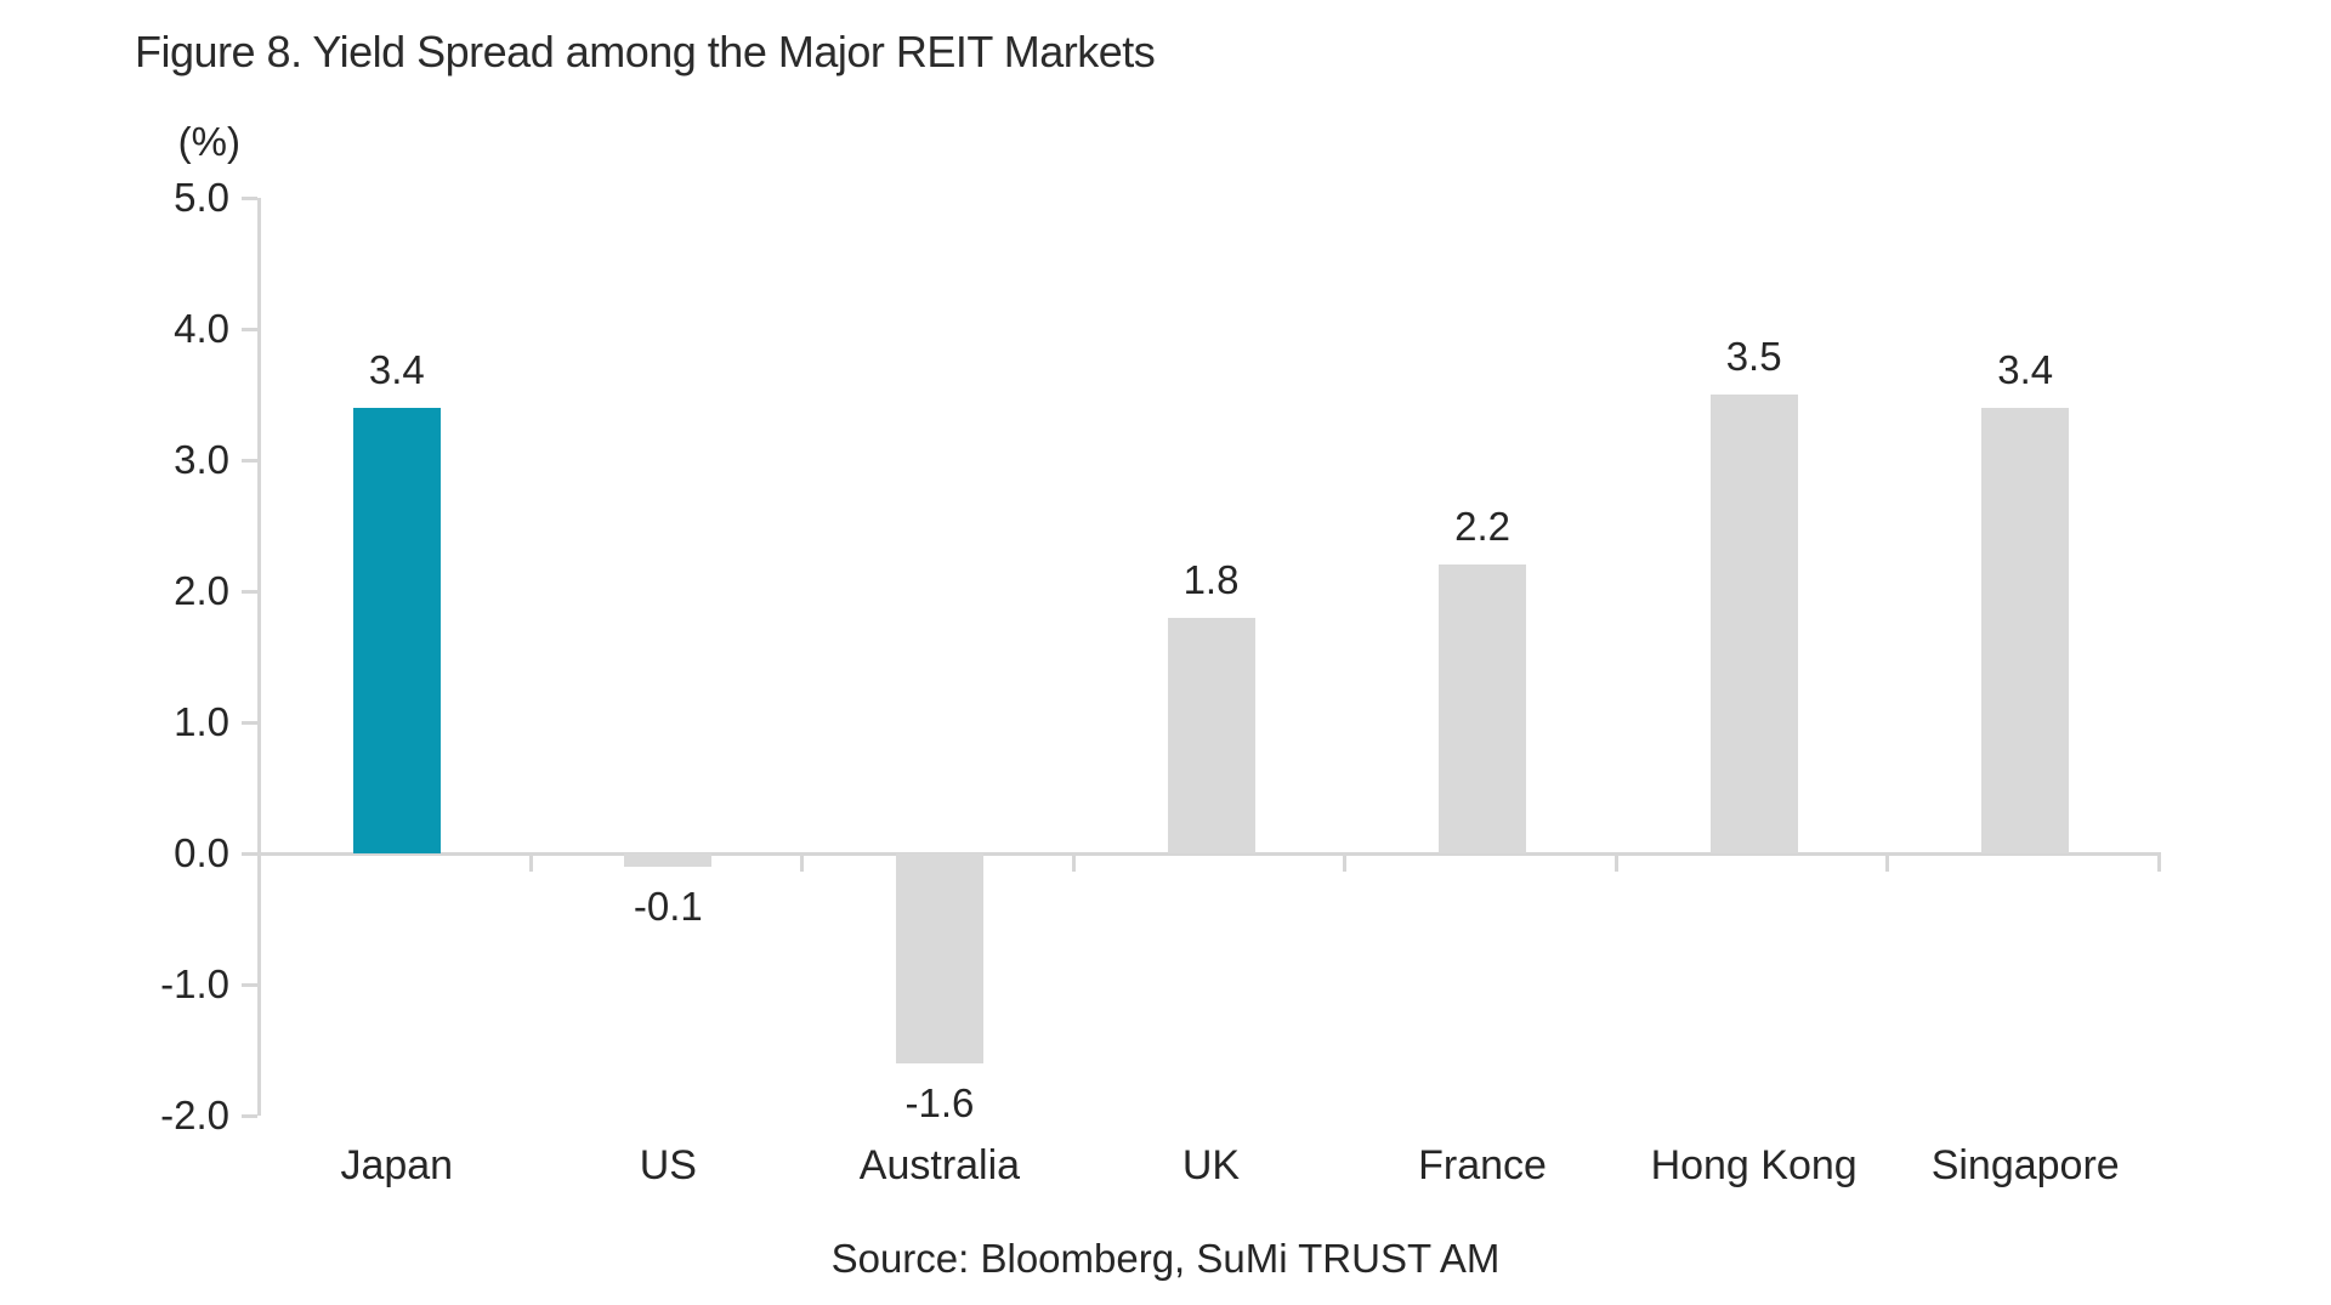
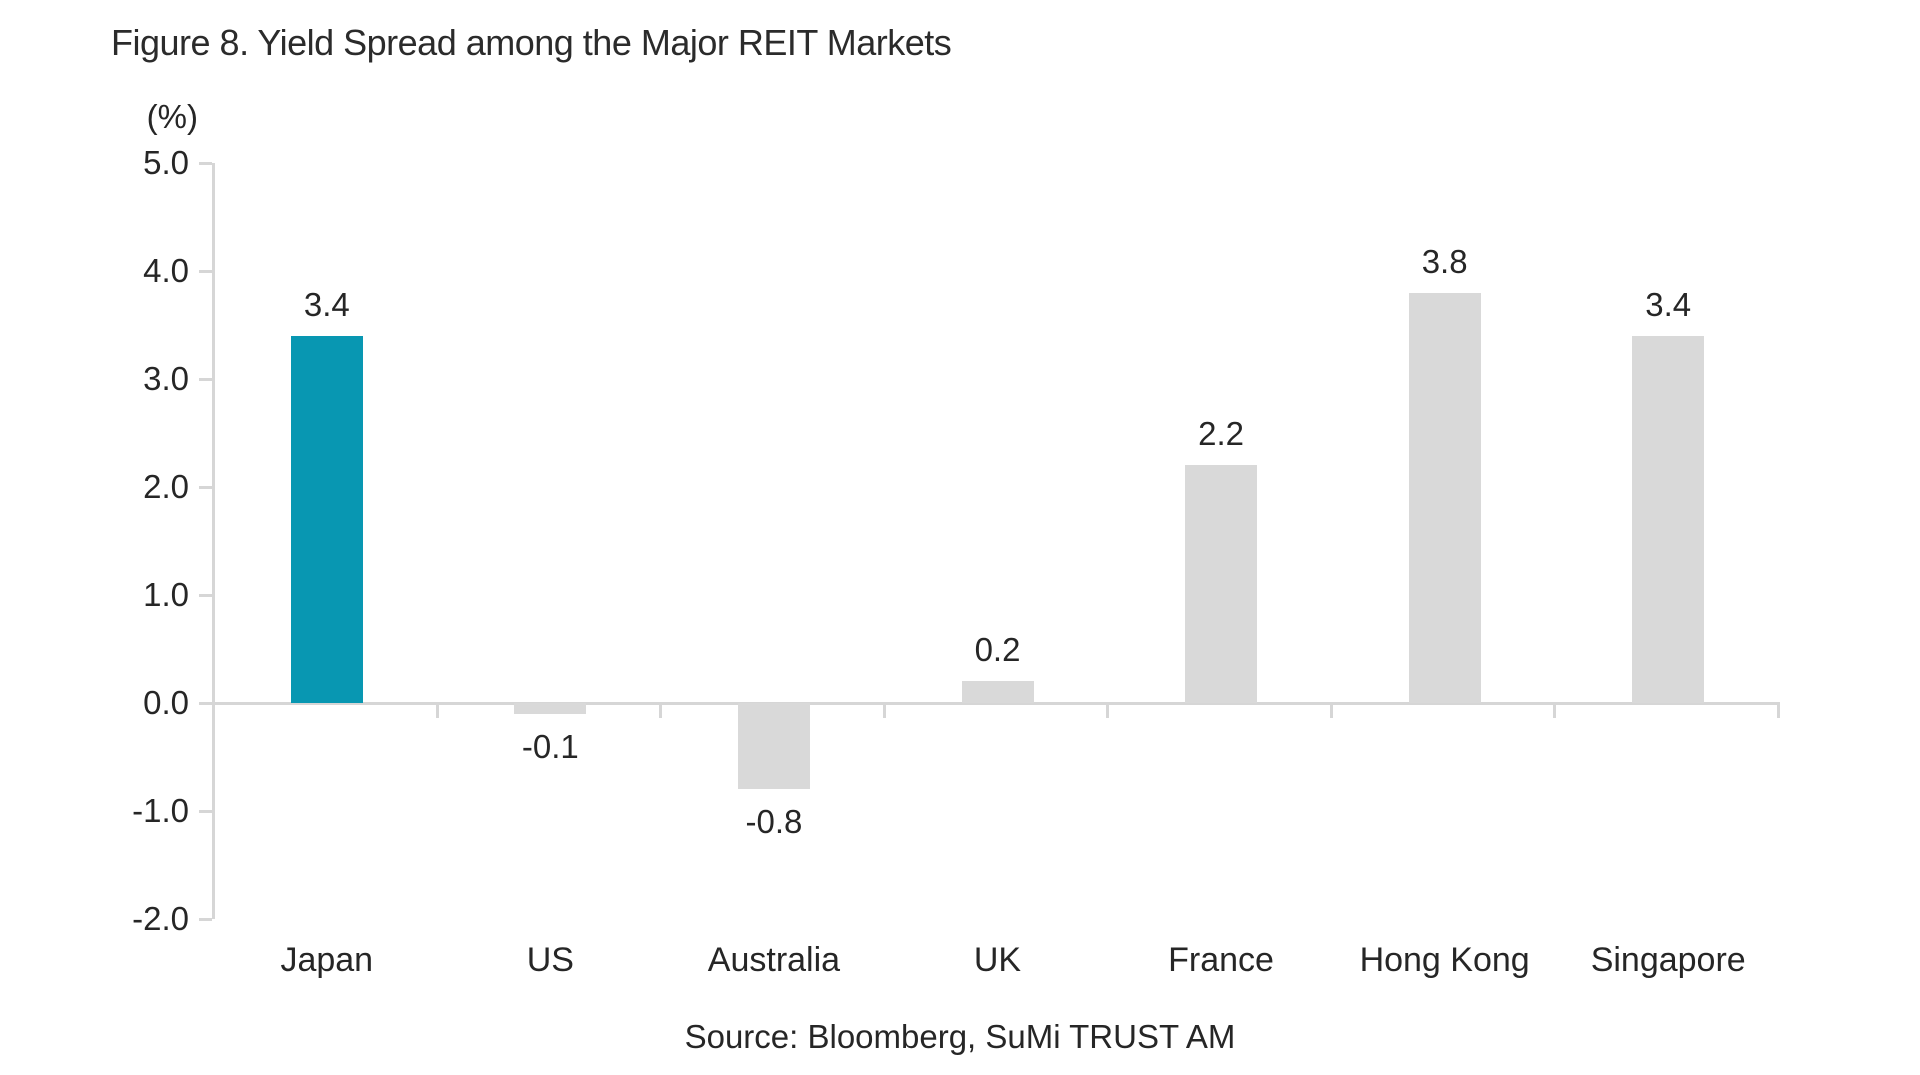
Australia: -1.6 -> -0.8
UK: 1.8 -> 0.2
Hong Kong: 3.5 -> 3.8
